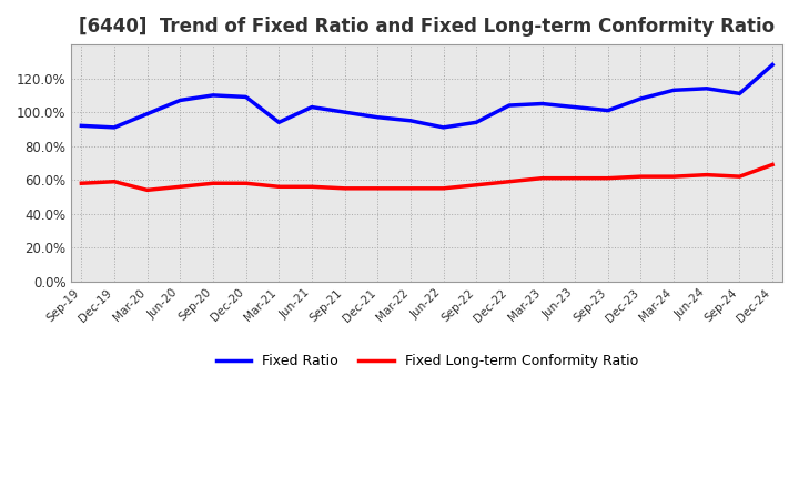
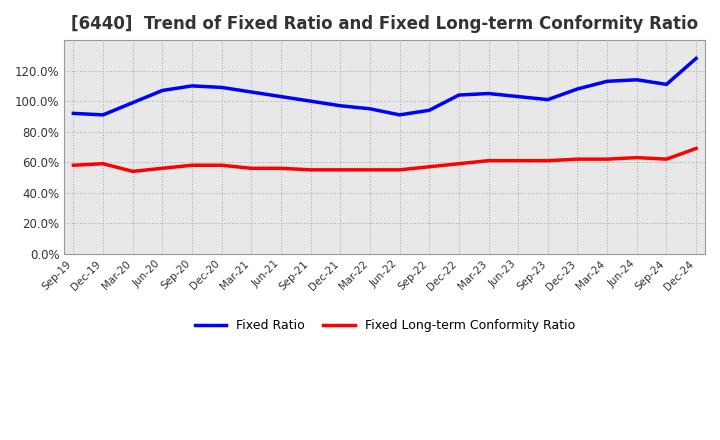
Fixed Ratio/Mar-21: 94% -> 106%
